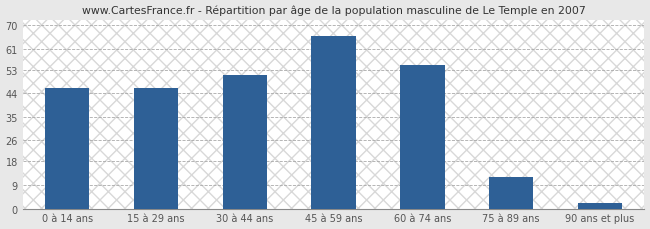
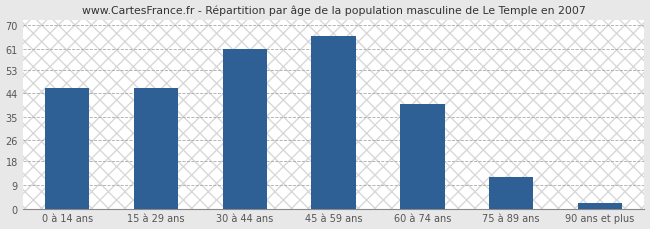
30 à 44 ans: 51 -> 61
60 à 74 ans: 55 -> 40
